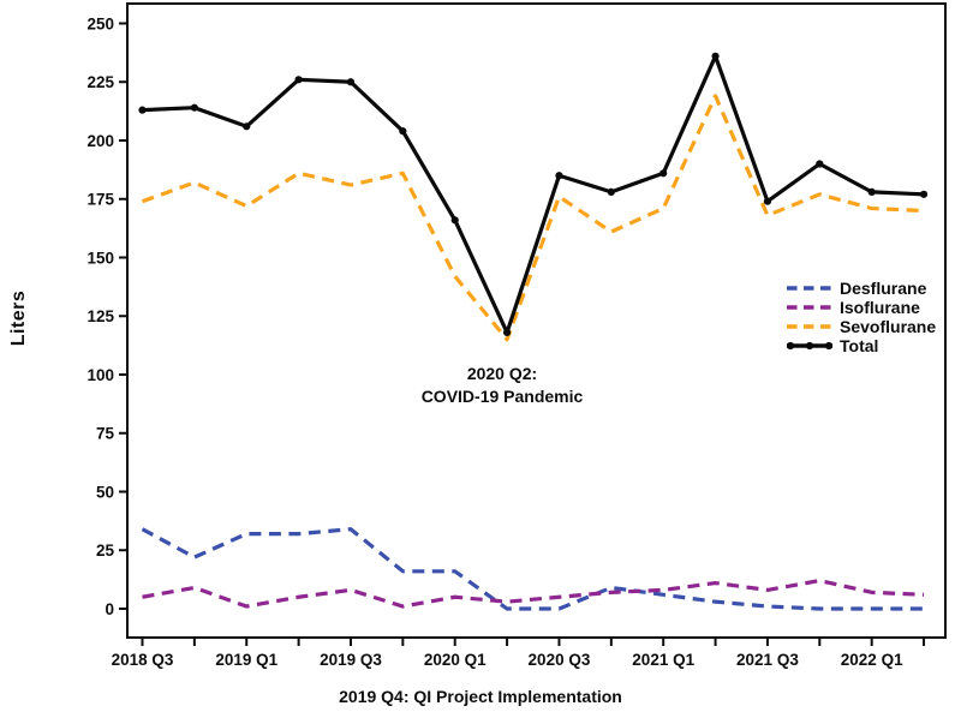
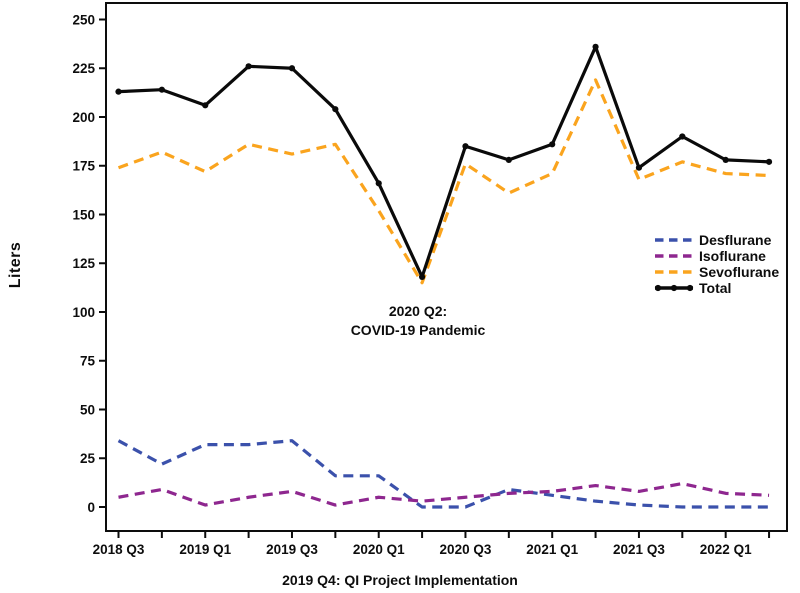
Sevoflurane/2020 Q1: 142 -> 152
